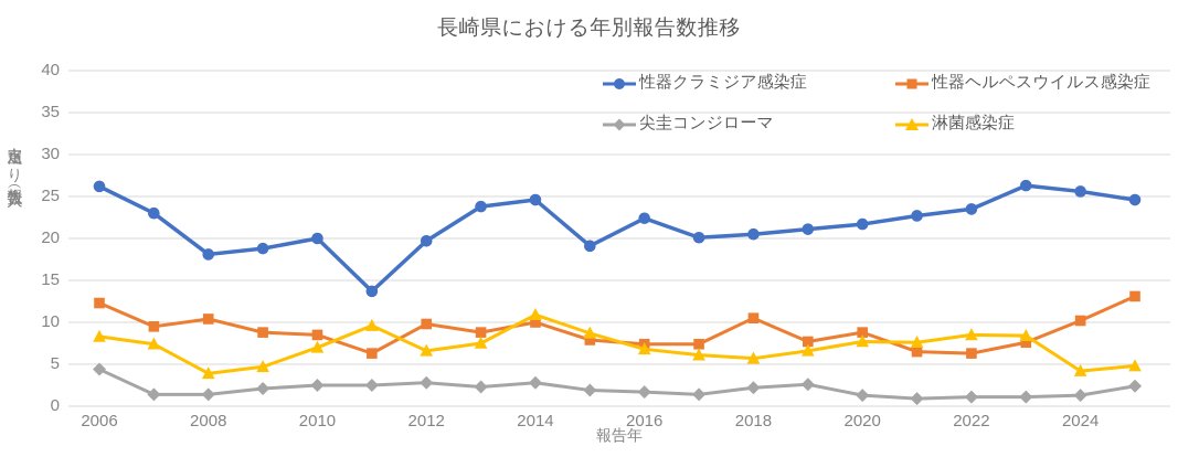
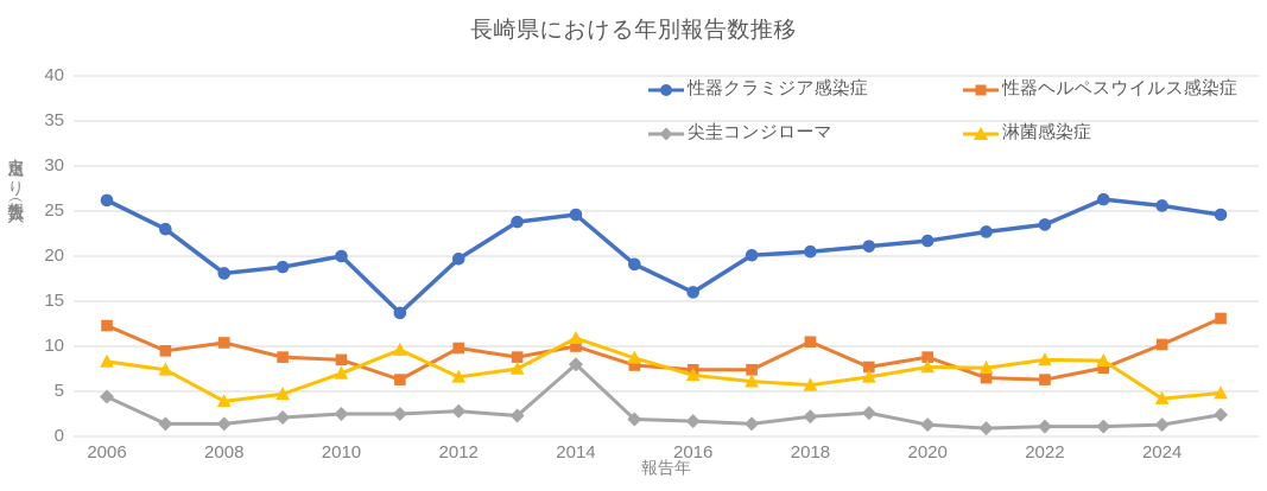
尖圭コンジローマ/2014: 3 -> 8
性器クラミジア感染症/2016: 22 -> 16
